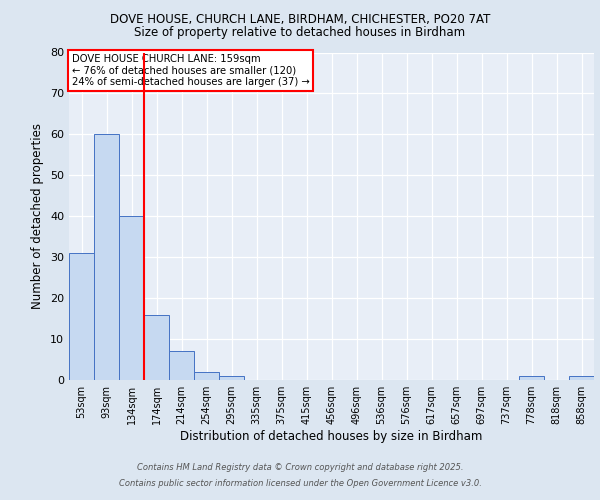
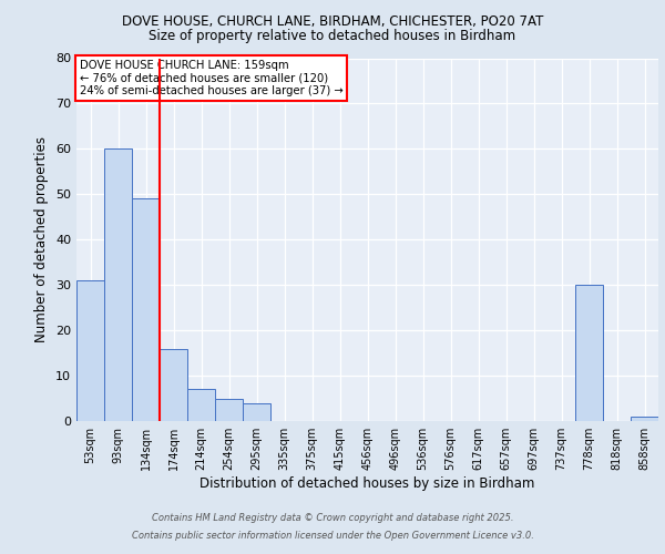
134sqm: 40 -> 49
254sqm: 2 -> 5
295sqm: 1 -> 4
778sqm: 1 -> 30
